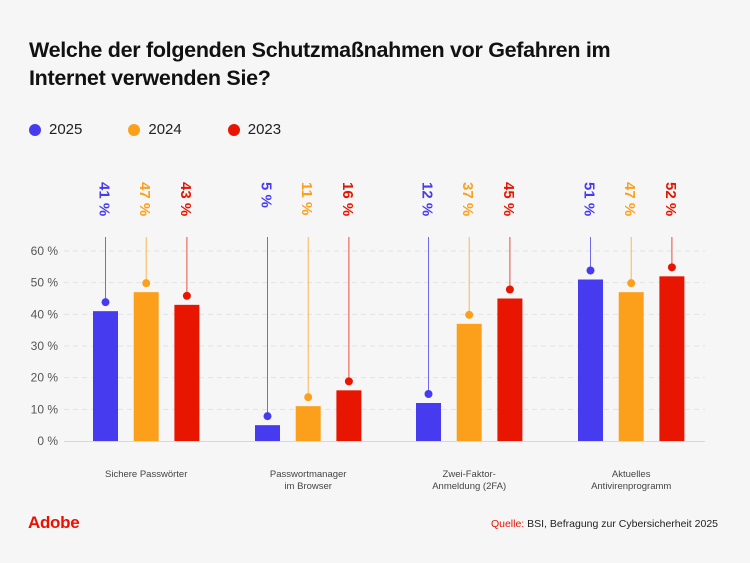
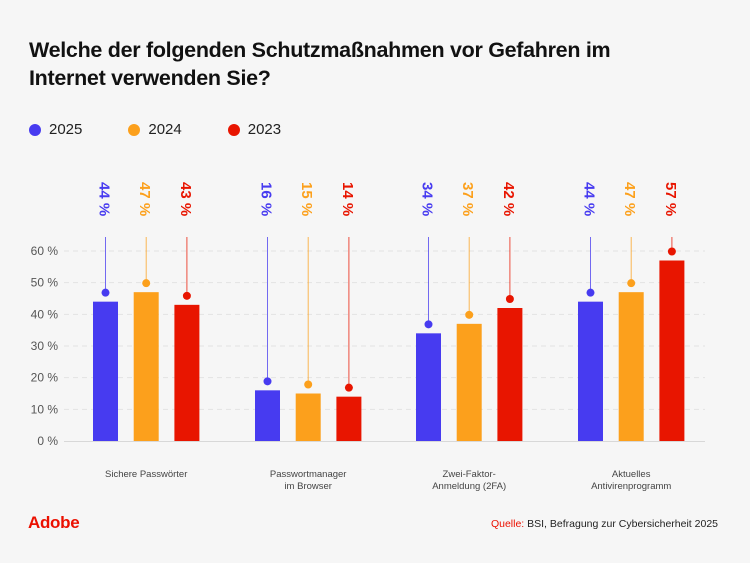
2025/Sichere Passwörter: 41 -> 44
2025/Passwortmanager im Browser: 5 -> 16
2024/Passwortmanager im Browser: 11 -> 15
2023/Passwortmanager im Browser: 16 -> 14
2025/Zwei-Faktor-Anmeldung (2FA): 12 -> 34
2023/Zwei-Faktor-Anmeldung (2FA): 45 -> 42
2025/Aktuelles Antivirenprogramm: 51 -> 44
2023/Aktuelles Antivirenprogramm: 52 -> 57
